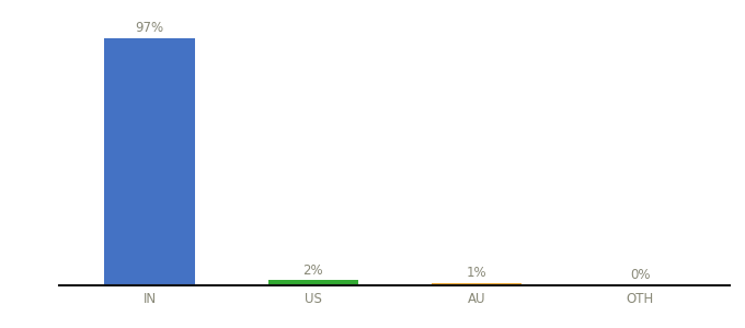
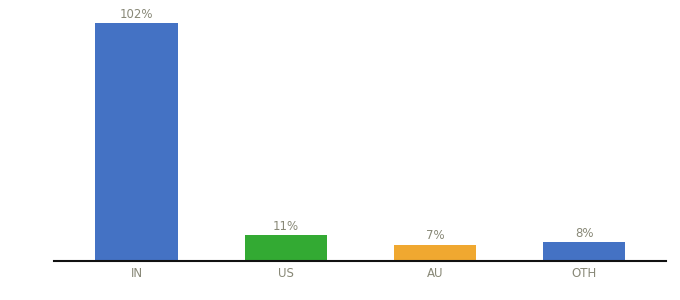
IN: 97% -> 102%
US: 2% -> 11%
AU: 1% -> 7%
OTH: 0% -> 8%
